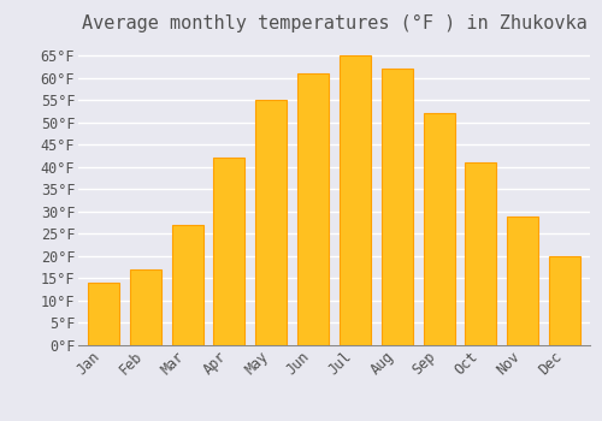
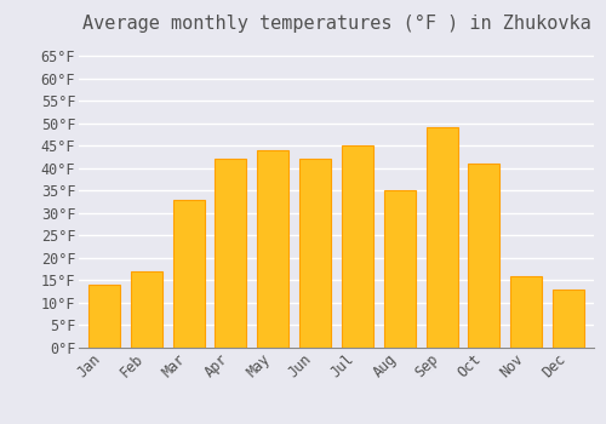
Mar: 27°F -> 33°F
May: 55°F -> 44°F
Jun: 61°F -> 42°F
Jul: 65°F -> 45°F
Aug: 62°F -> 35°F
Sep: 52°F -> 49°F
Nov: 29°F -> 16°F
Dec: 20°F -> 13°F
